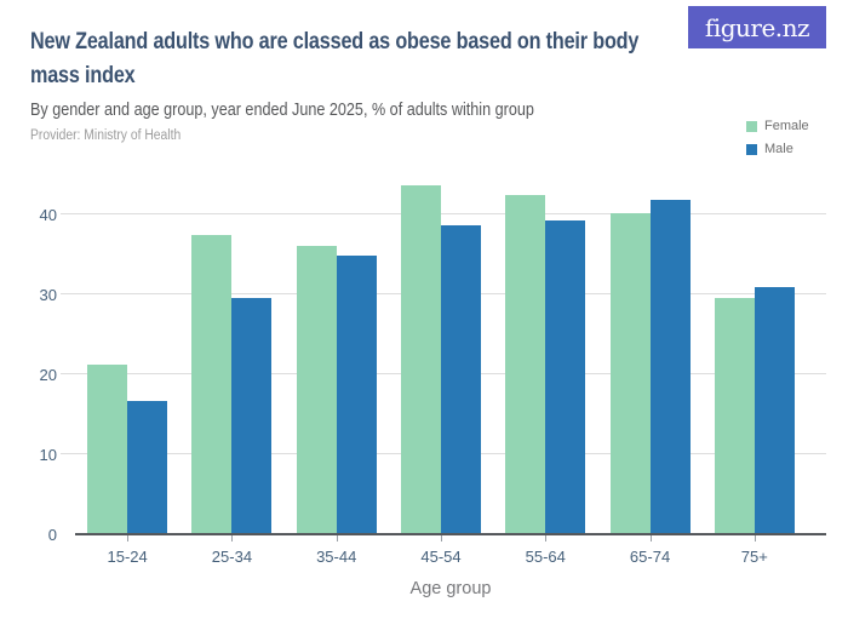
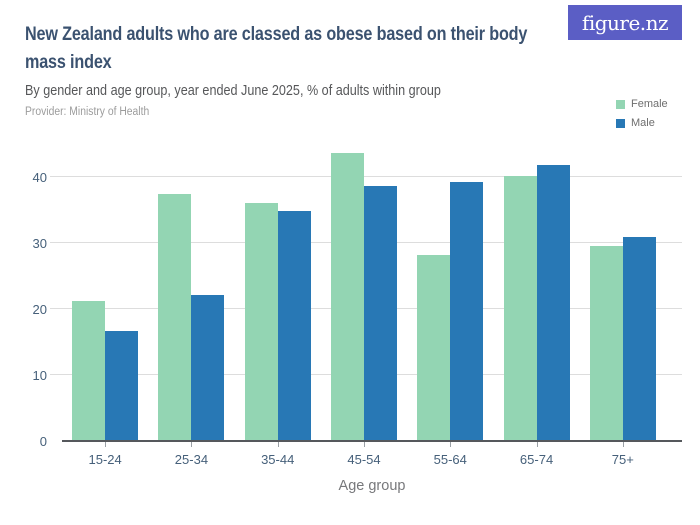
Male/25-34: 29 -> 22
Female/55-64: 42 -> 28
